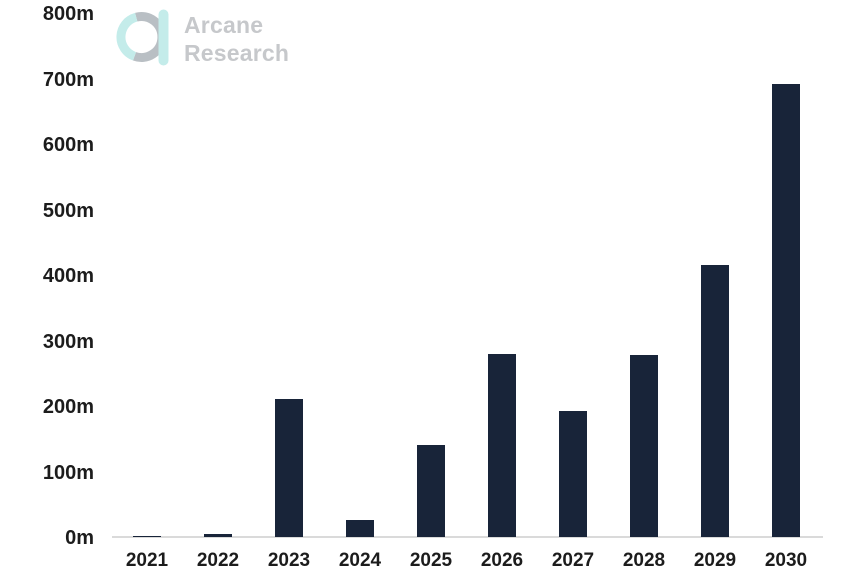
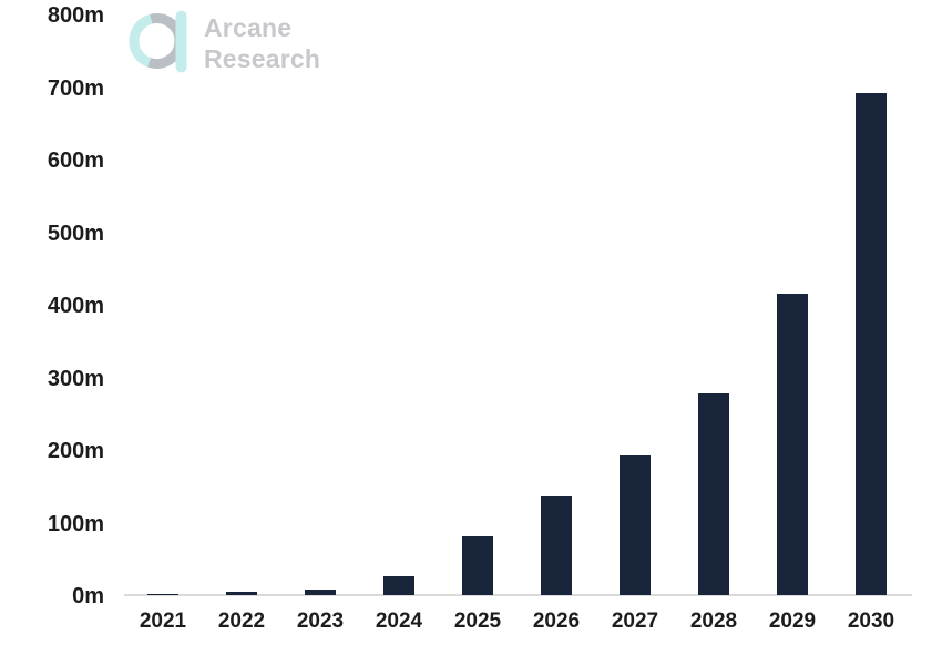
2023: 210m -> 10m
2025: 140m -> 80m
2026: 280m -> 140m
